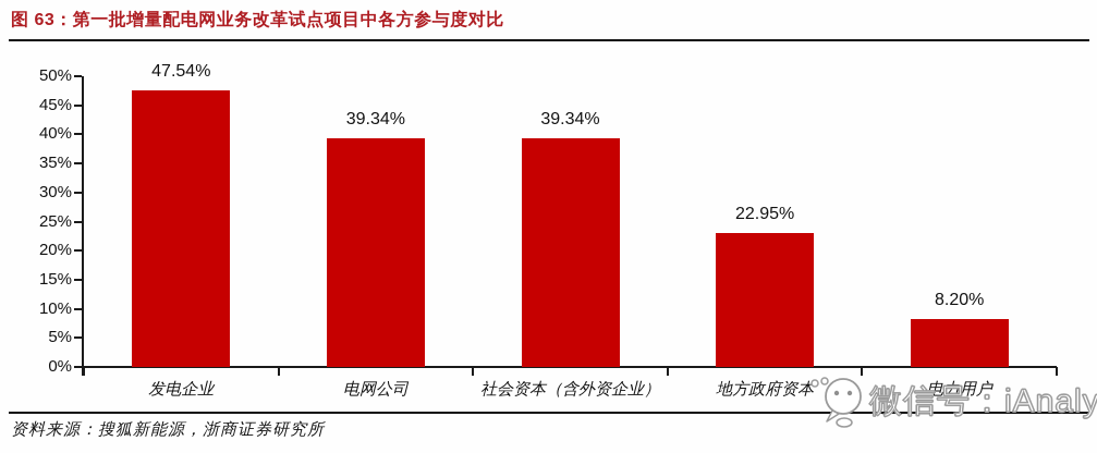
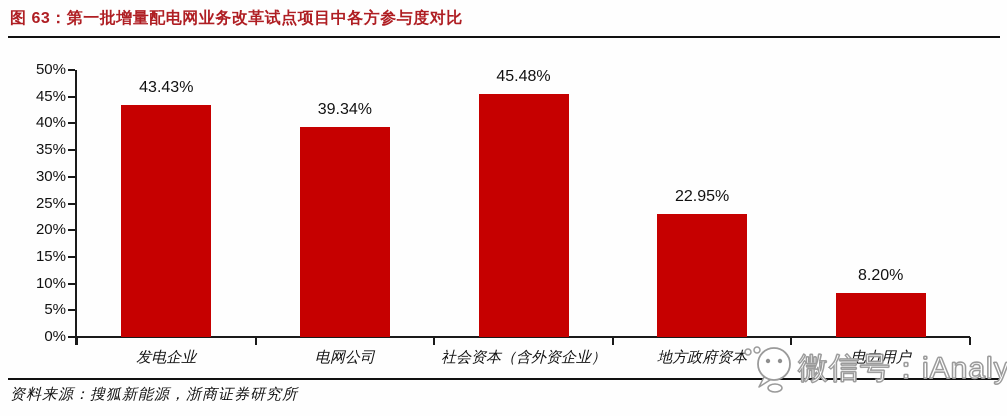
发电企业: 47.54% -> 43.43%
社会资本（含外资企业）: 39.34% -> 45.48%
